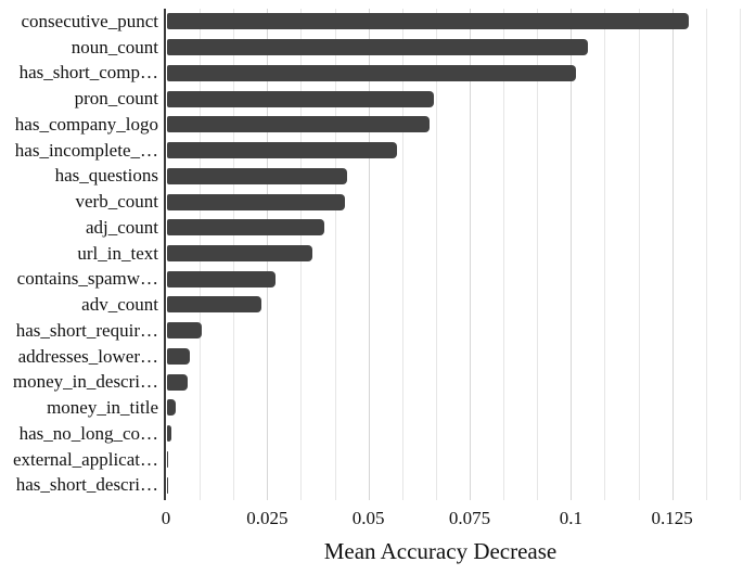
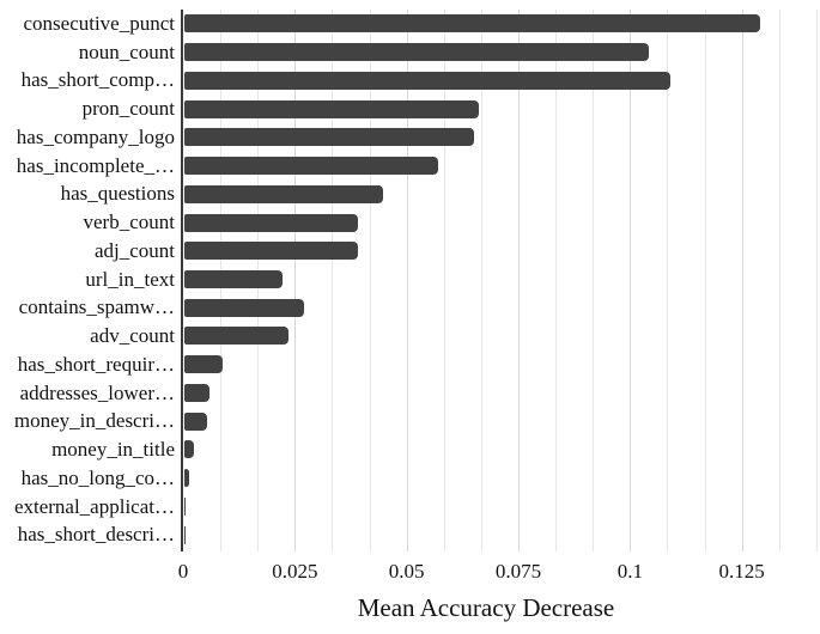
has_short_comp…: 0.101 -> 0.109
verb_count: 0.044 -> 0.039
url_in_text: 0.036 -> 0.022
